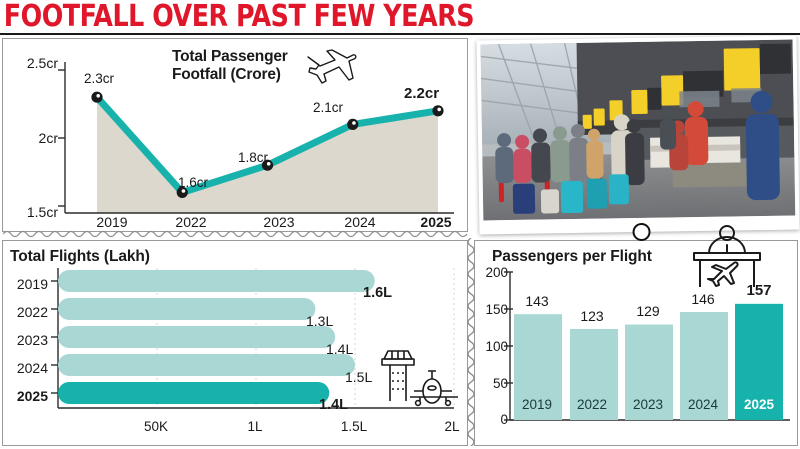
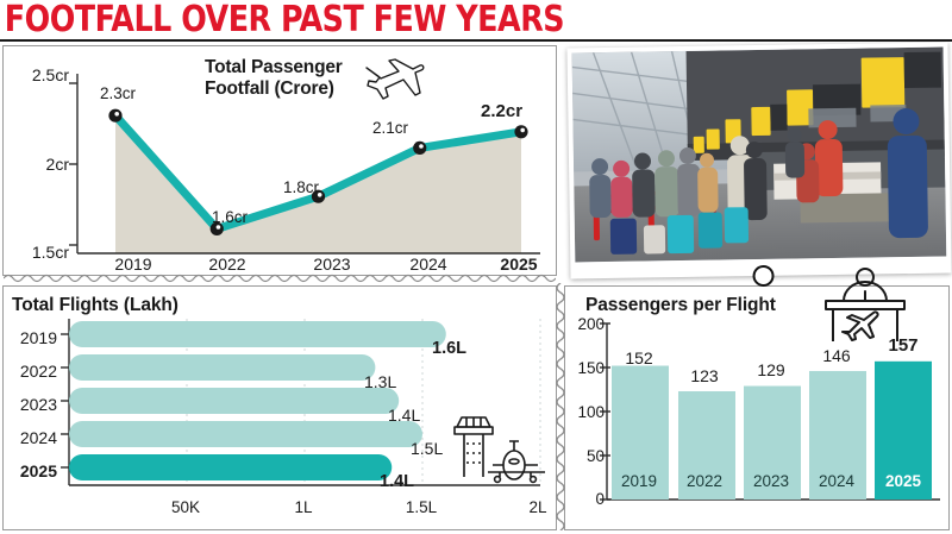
Passengers per Flight/2019: 143 -> 152
